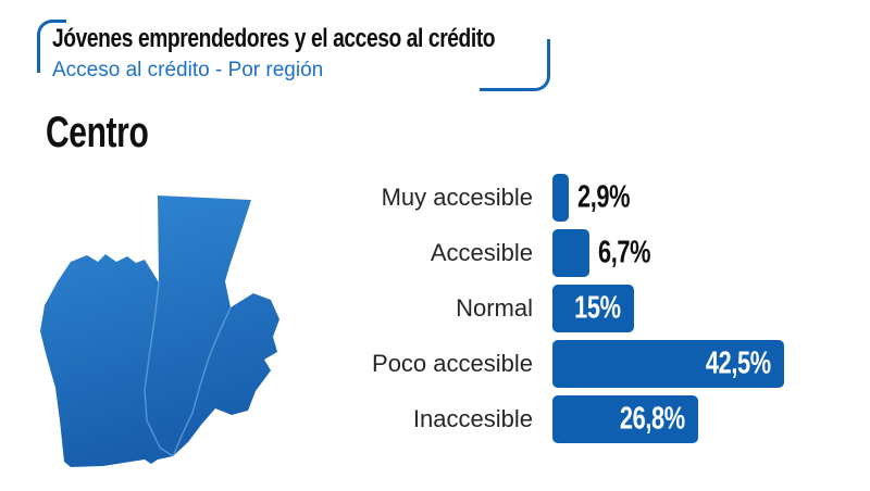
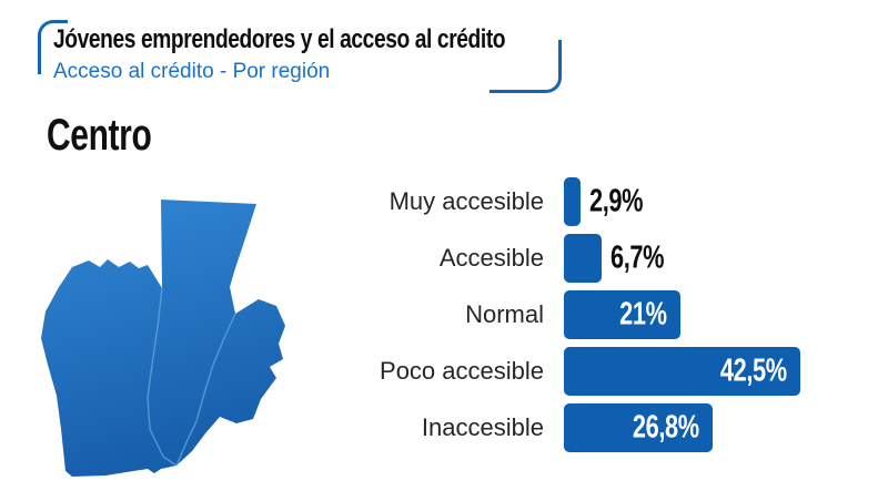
Normal: 15% -> 21%
